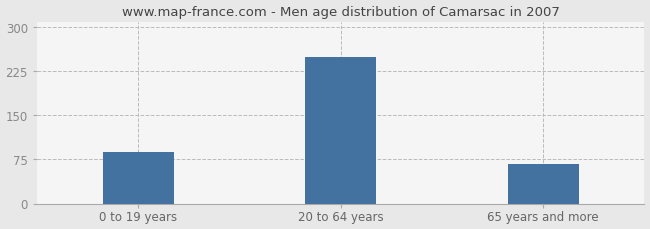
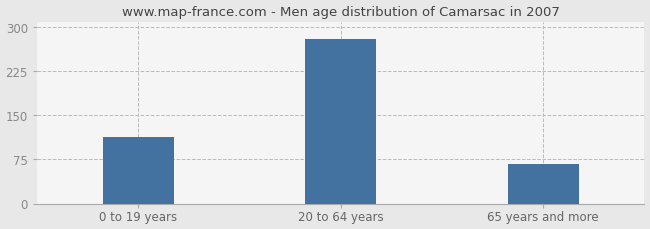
0 to 19 years: 88 -> 113
20 to 64 years: 250 -> 280
